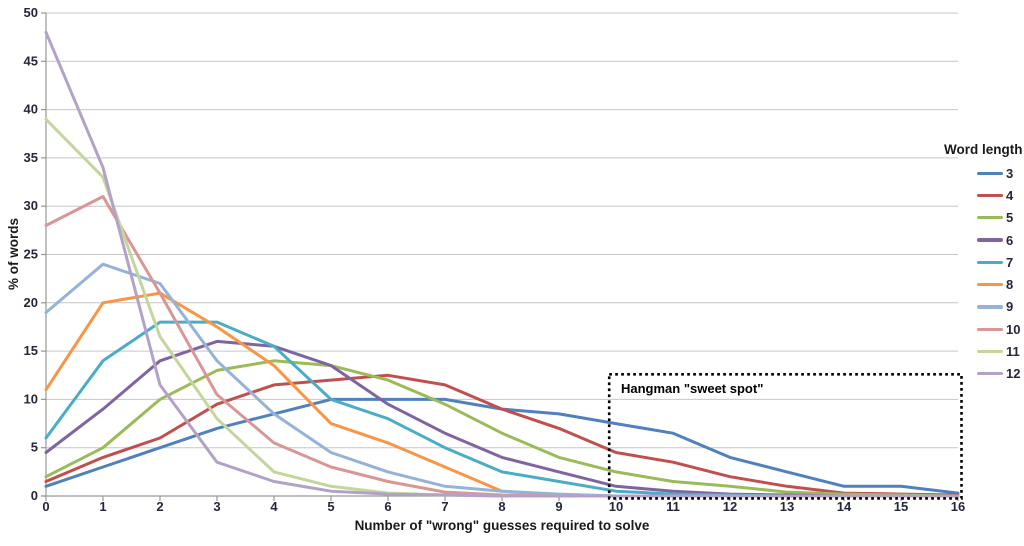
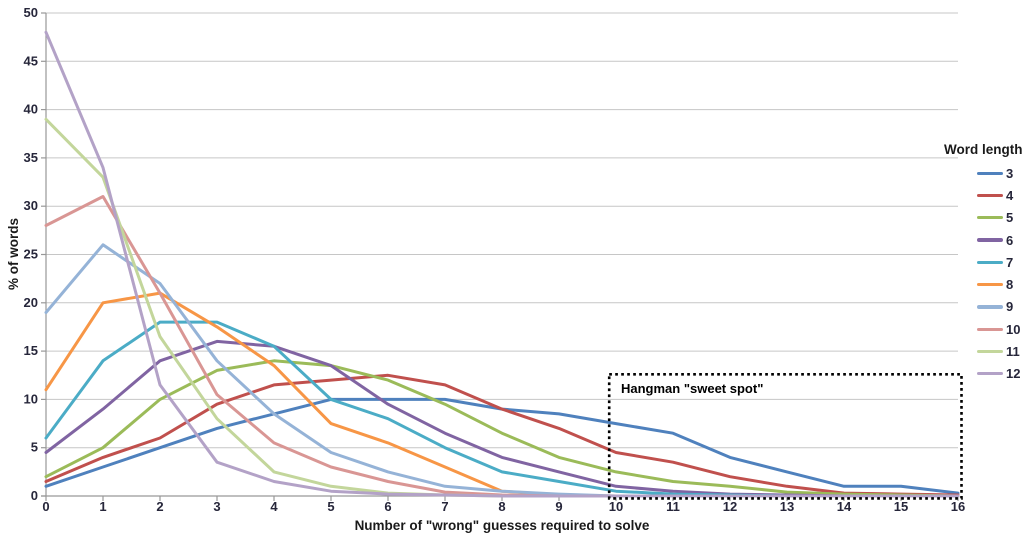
9/1: 24 -> 26
